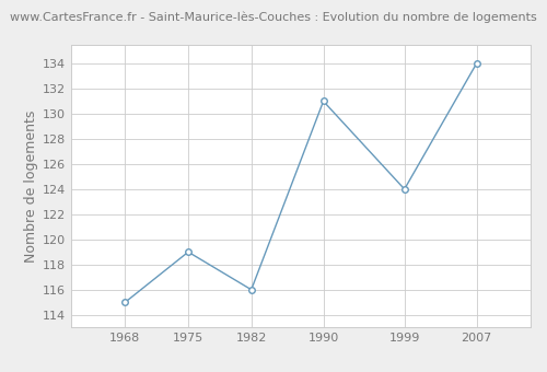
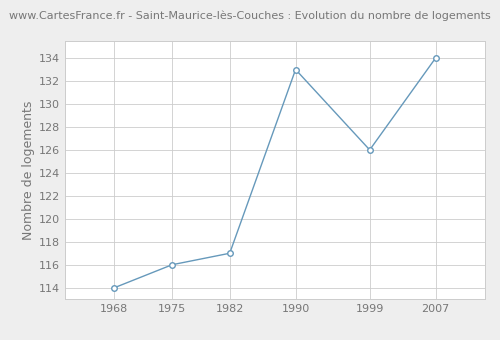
1968: 115 -> 114
1975: 119 -> 116
1982: 116 -> 117
1990: 131 -> 133
1999: 124 -> 126
